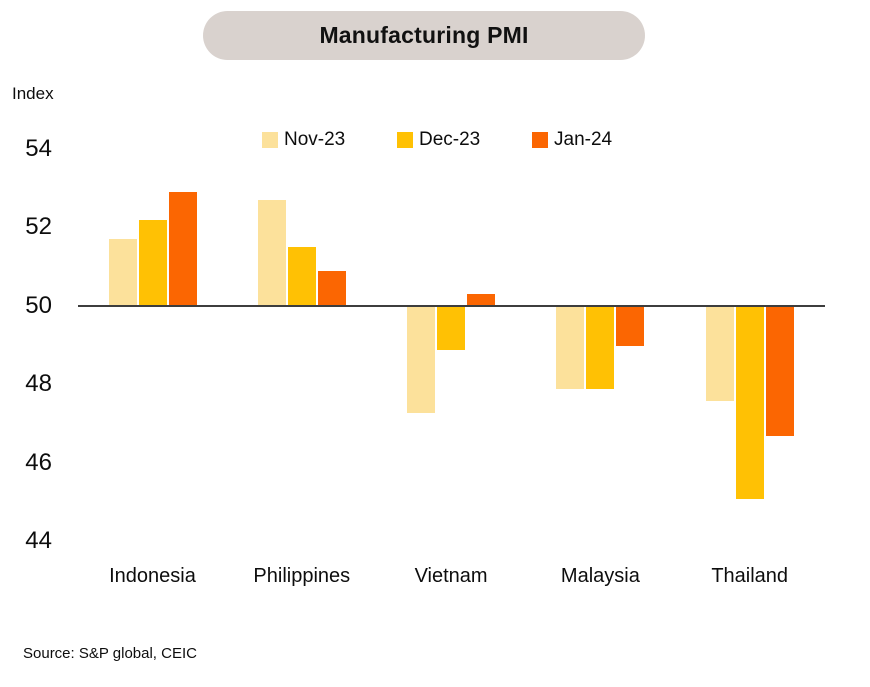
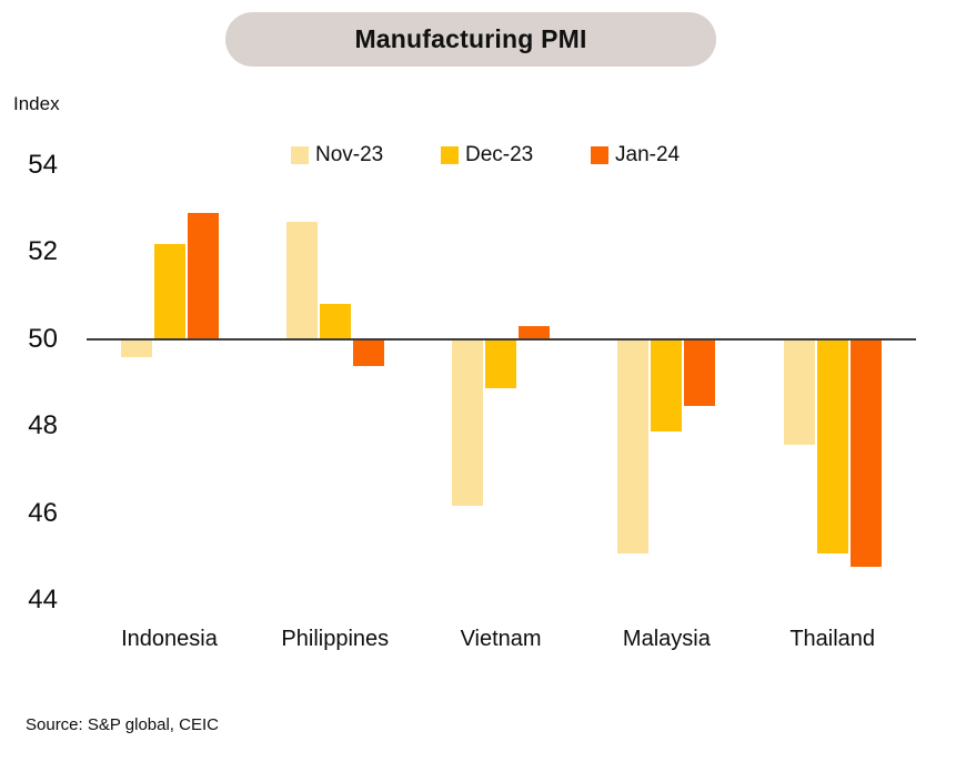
Nov-23/Indonesia: 51.7 -> 49.6
Dec-23/Philippines: 51.5 -> 50.8
Jan-24/Philippines: 50.9 -> 49.4
Nov-23/Vietnam: 47.3 -> 46.2
Nov-23/Malaysia: 47.9 -> 45.1
Jan-24/Malaysia: 49.0 -> 48.5
Jan-24/Thailand: 46.7 -> 44.8
